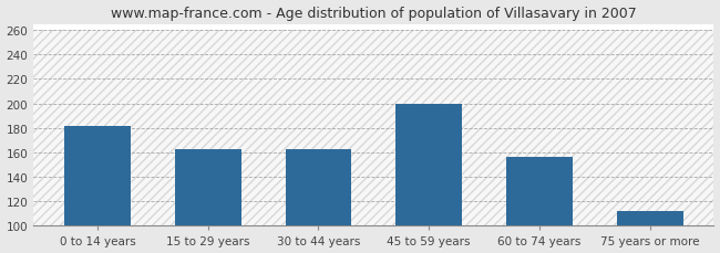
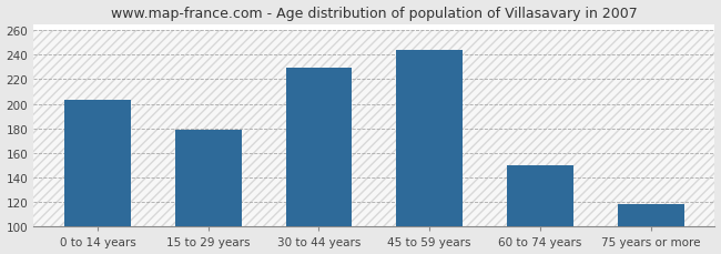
0 to 14 years: 182 -> 203
15 to 29 years: 163 -> 179
30 to 44 years: 163 -> 229
45 to 59 years: 200 -> 244
60 to 74 years: 156 -> 150
75 years or more: 112 -> 118
